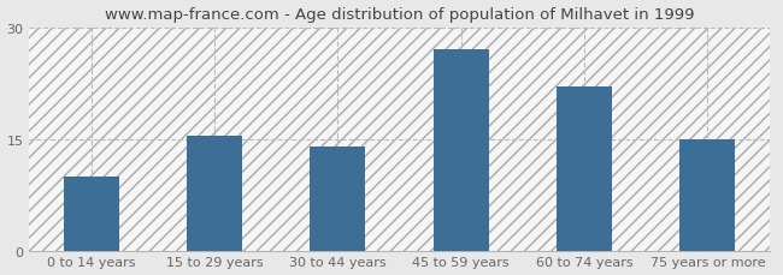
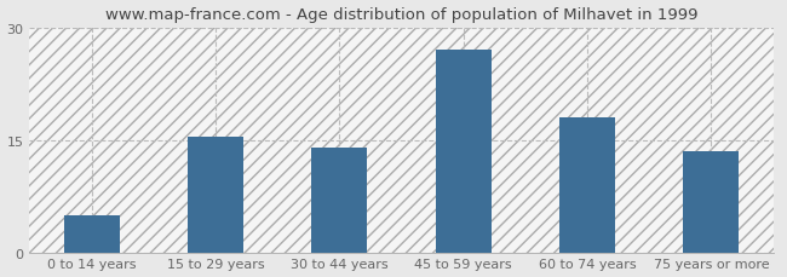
0 to 14 years: 10.0 -> 5.0
60 to 74 years: 22.0 -> 18.0
75 years or more: 15.0 -> 13.5
